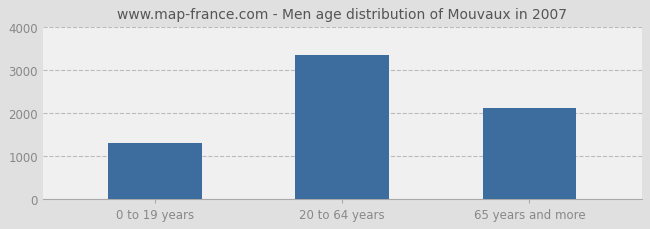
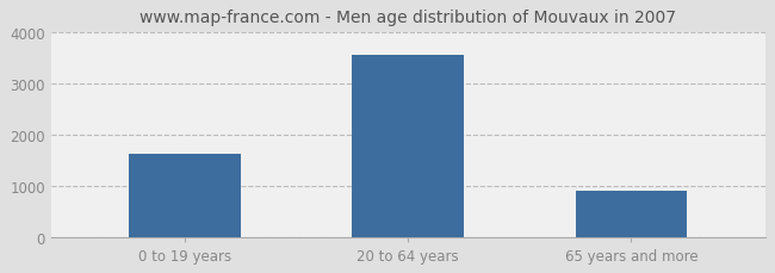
0 to 19 years: 1300 -> 1620
20 to 64 years: 3350 -> 3550
65 years and more: 2100 -> 890
